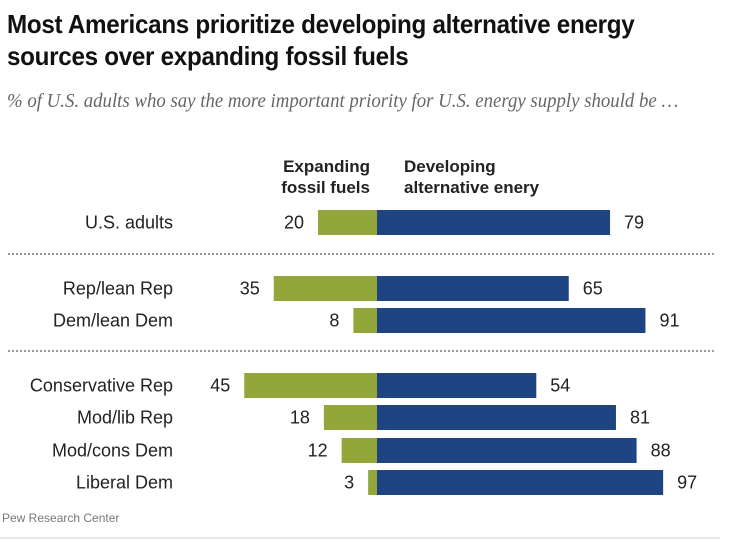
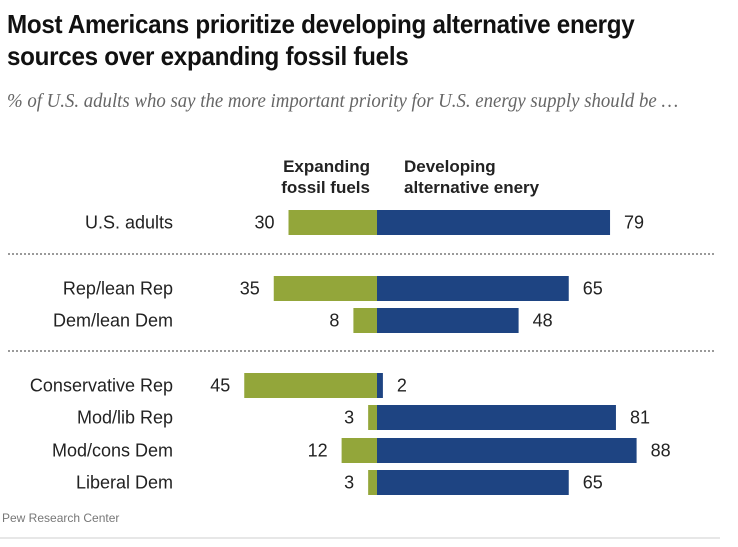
Expanding fossil fuels/U.S. adults: 20 -> 30
Developing alternative enery/Dem/lean Dem: 91 -> 48
Developing alternative enery/Conservative Rep: 54 -> 2
Expanding fossil fuels/Mod/lib Rep: 18 -> 3
Developing alternative enery/Liberal Dem: 97 -> 65
